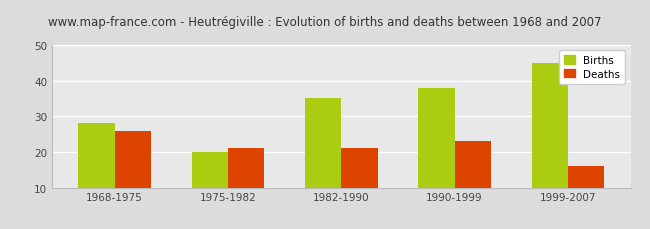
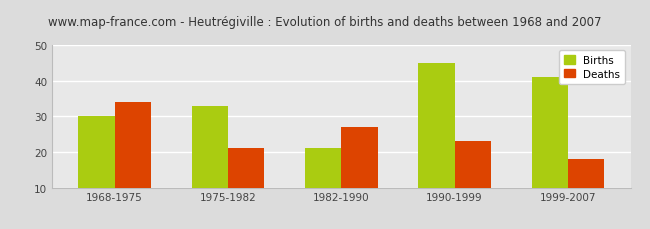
Births/1968-1975: 28 -> 30
Deaths/1968-1975: 26 -> 34
Births/1975-1982: 20 -> 33
Births/1982-1990: 35 -> 21
Deaths/1982-1990: 21 -> 27
Births/1990-1999: 38 -> 45
Births/1999-2007: 45 -> 41
Deaths/1999-2007: 16 -> 18
